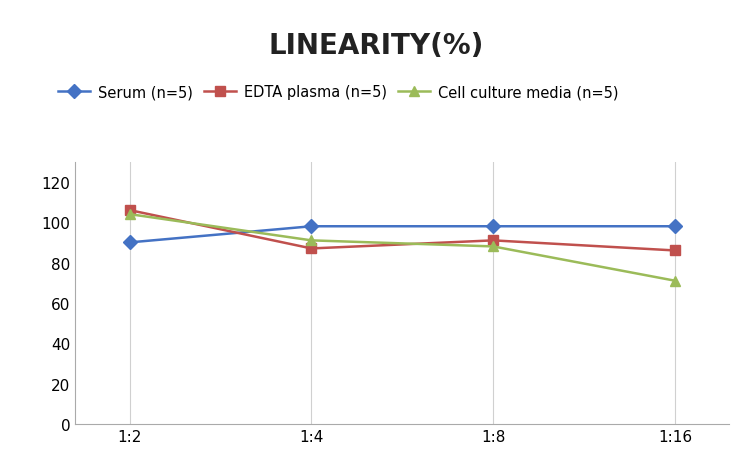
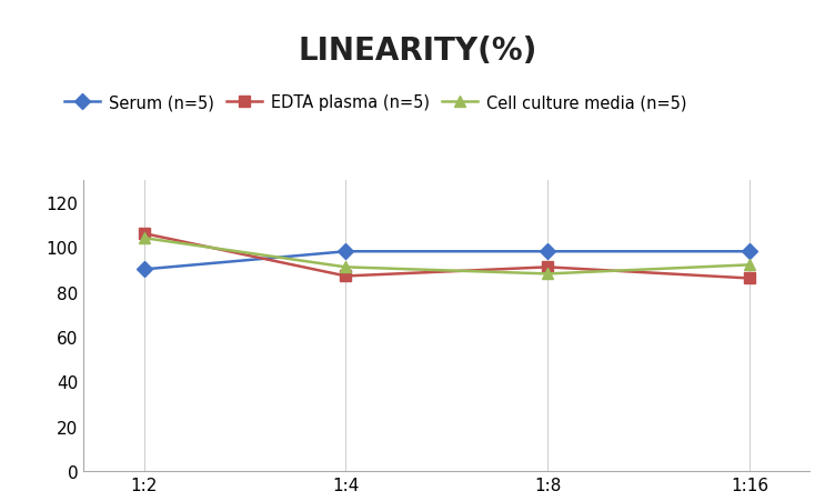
Cell culture media (n=5)/1:16: 71 -> 92
